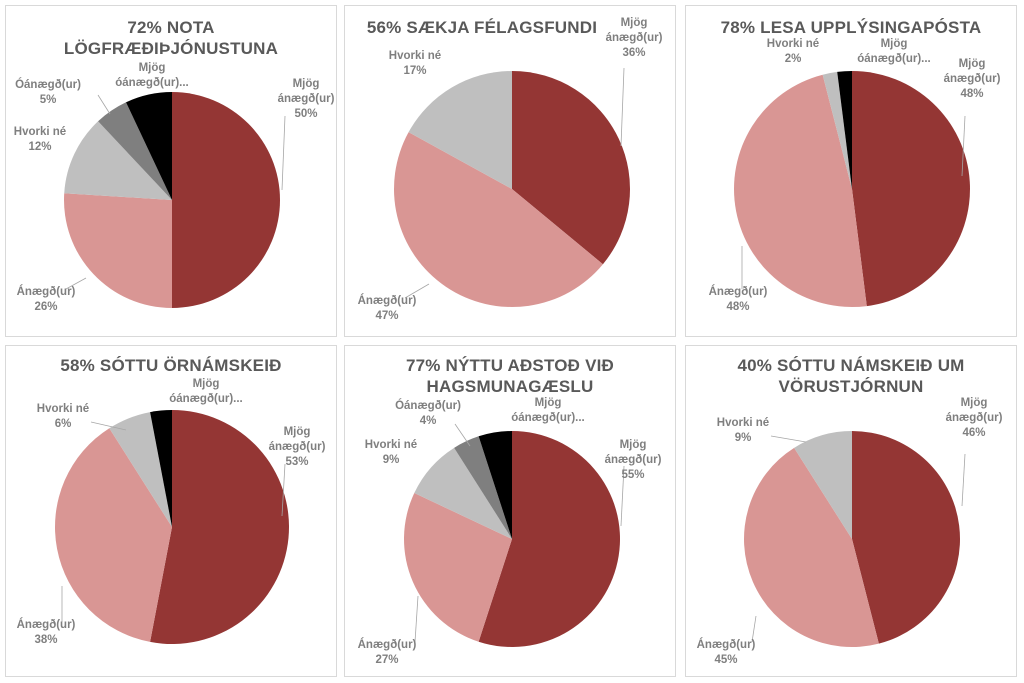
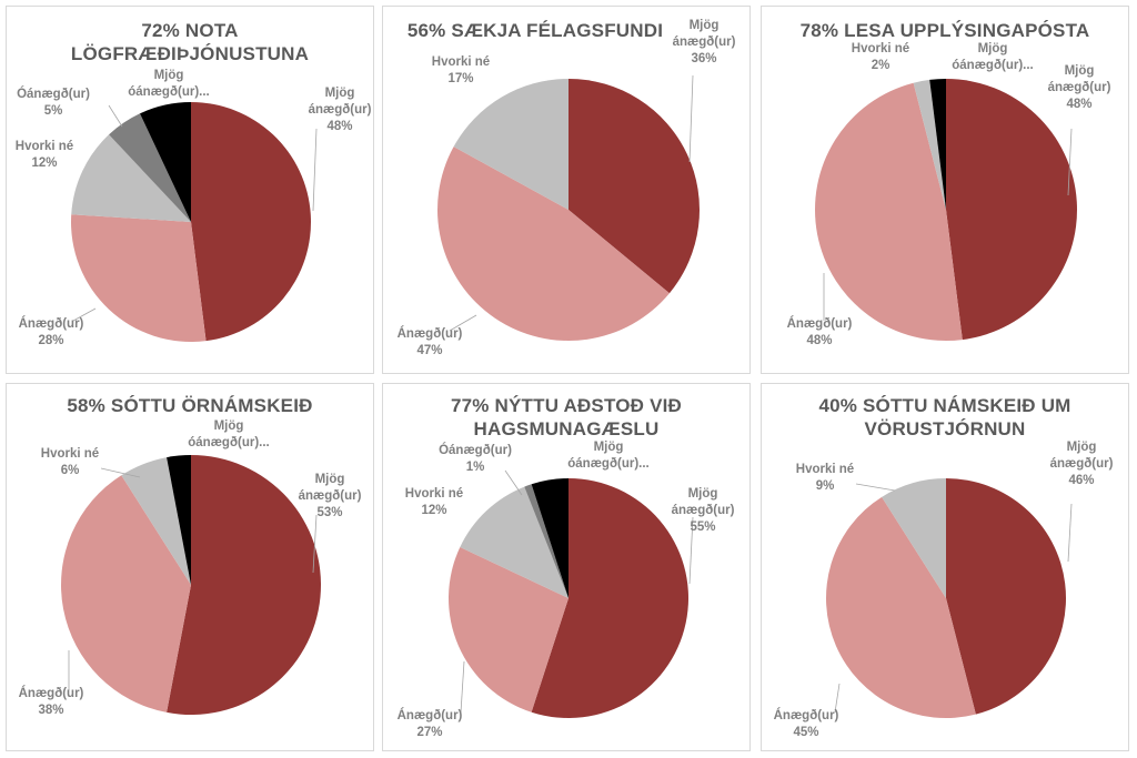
72% NOTA LÖGFRÆÐIÞJÓNUSTUNA/Mjög ánægð(ur): 50% -> 48%
72% NOTA LÖGFRÆÐIÞJÓNUSTUNA/Ánægð(ur): 26% -> 28%
77% NÝTTU AÐSTOÐ VIÐ HAGSMUNAGÆSLU/Hvorki né: 9% -> 12%
77% NÝTTU AÐSTOÐ VIÐ HAGSMUNAGÆSLU/Óánægð(ur): 4% -> 1%
